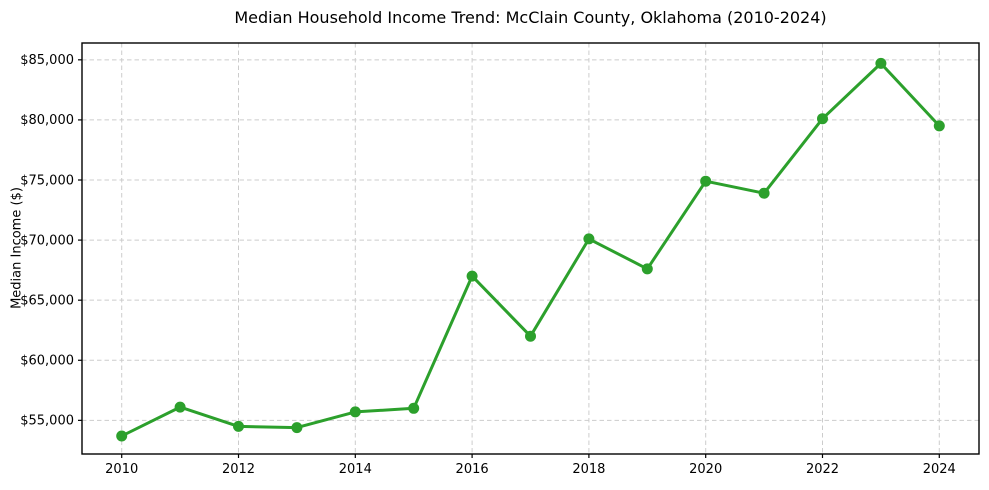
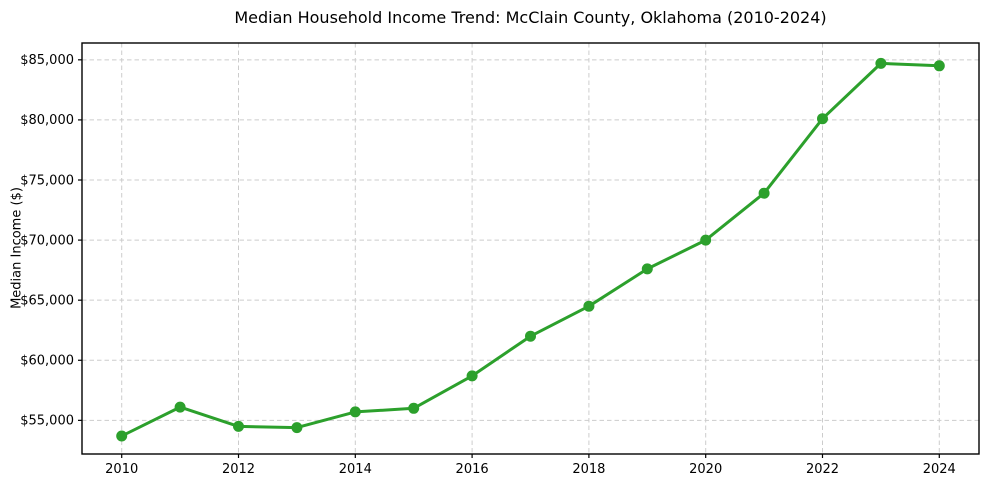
2016: $67000 -> $58700
2018: $70100 -> $64500
2020: $74900 -> $70000
2024: $79500 -> $84500
